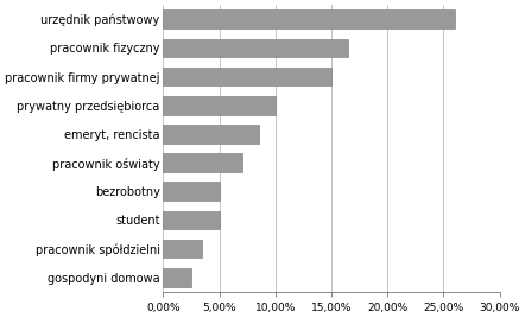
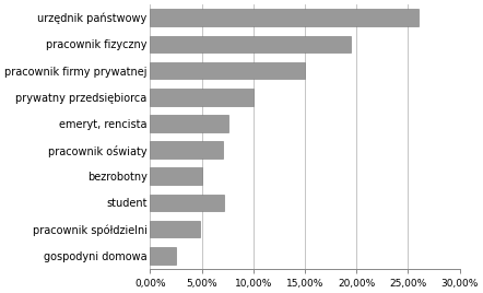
pracownik fizyczny: 16,5% -> 19,4%
emeryt, rencista: 8,5% -> 7,6%
student: 5,0% -> 7,2%
pracownik spółdzielni: 3,5% -> 4,8%
